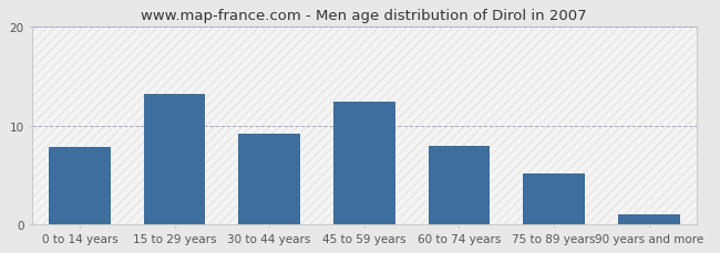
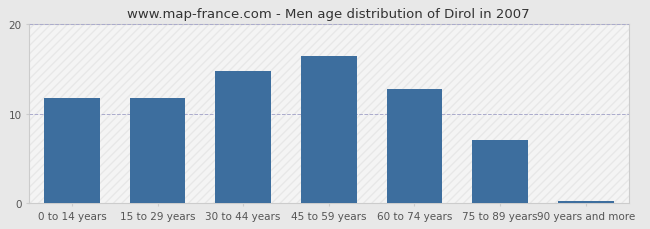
0 to 14 years: 7.8 -> 11.8
15 to 29 years: 13.2 -> 11.8
30 to 44 years: 9.2 -> 14.8
45 to 59 years: 12.4 -> 16.5
60 to 74 years: 8.0 -> 12.8
75 to 89 years: 5.2 -> 7.0
90 years and more: 1.0 -> 0.2
